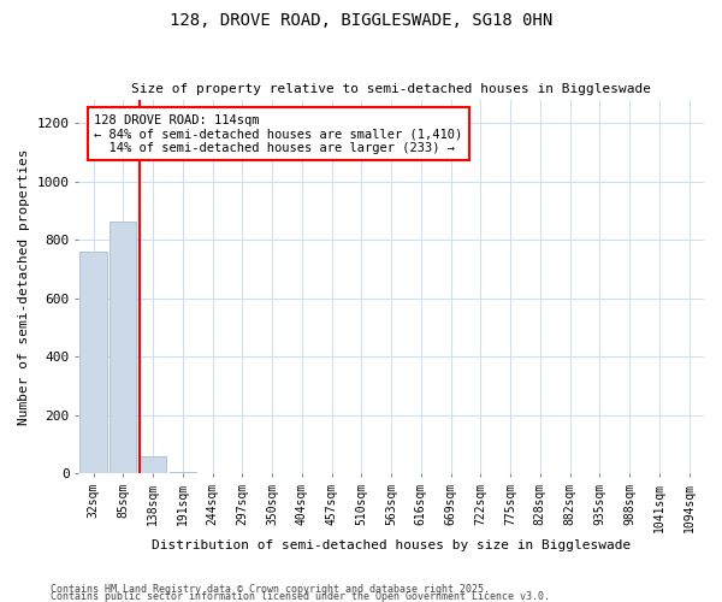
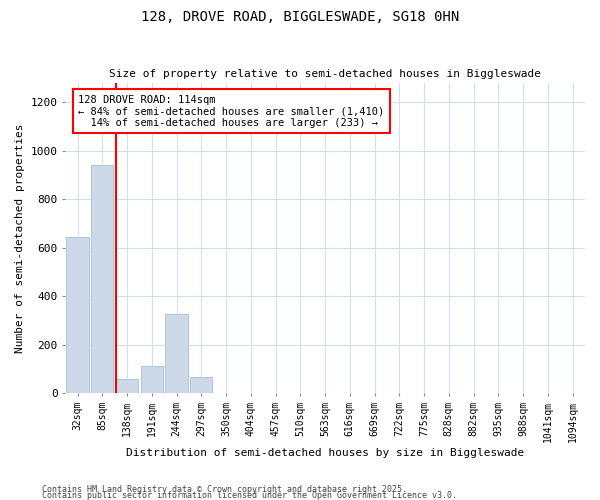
32sqm: 760 -> 645
85sqm: 860 -> 940
191sqm: 3 -> 110
244sqm: 2 -> 325
297sqm: 1 -> 65
